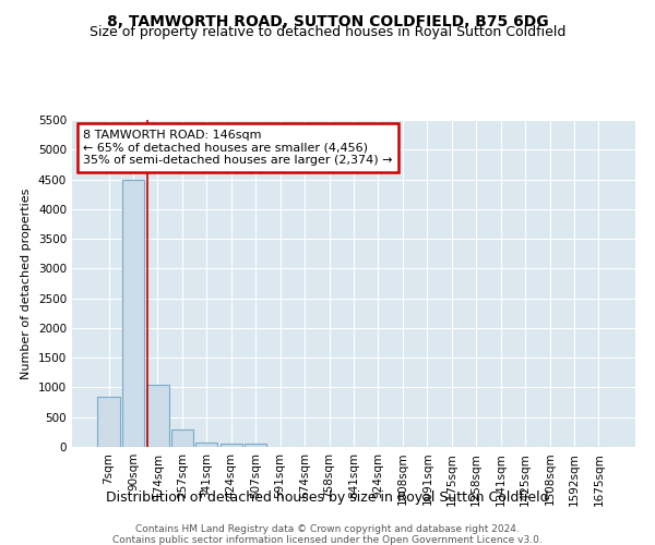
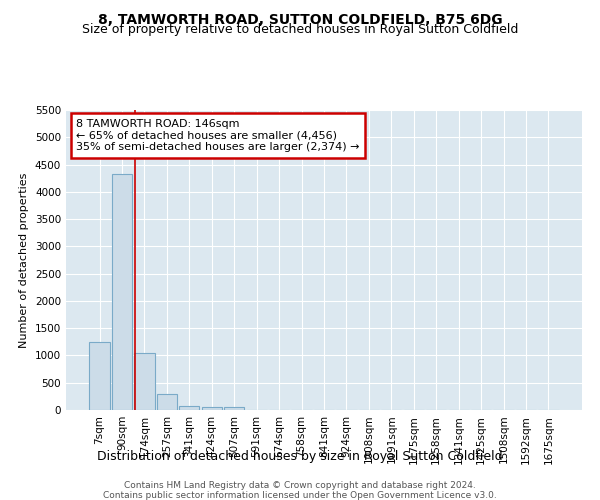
7sqm: 850 -> 1240
90sqm: 4500 -> 4320
